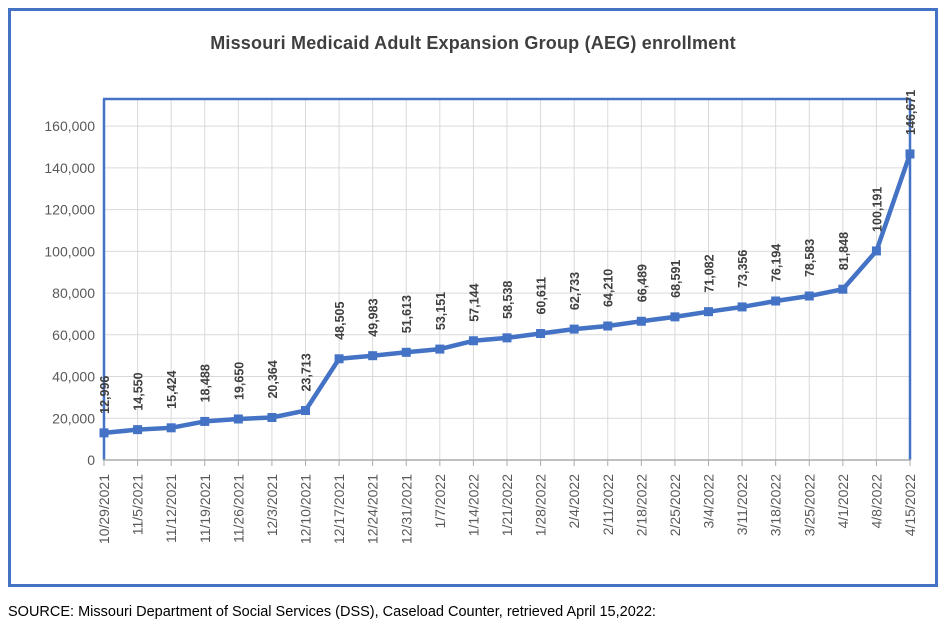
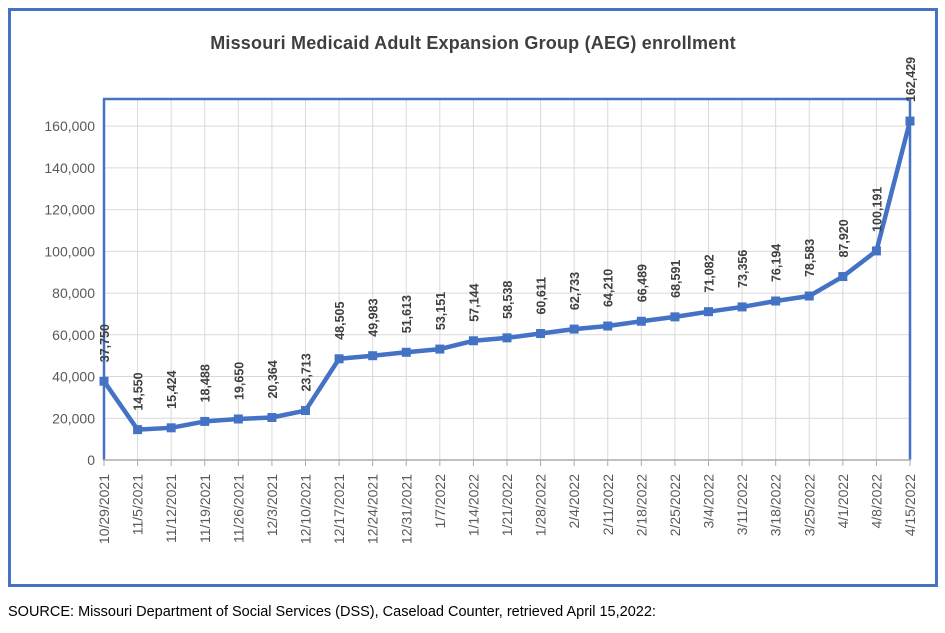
10/29/2021: 12,996 -> 37,750
4/1/2022: 81,848 -> 87,920
4/15/2022: 146,671 -> 162,429
